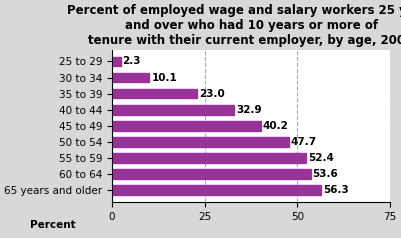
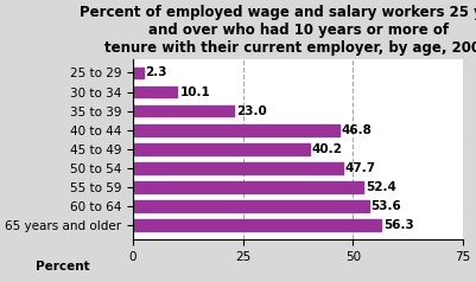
40 to 44: 32.9 -> 46.8
